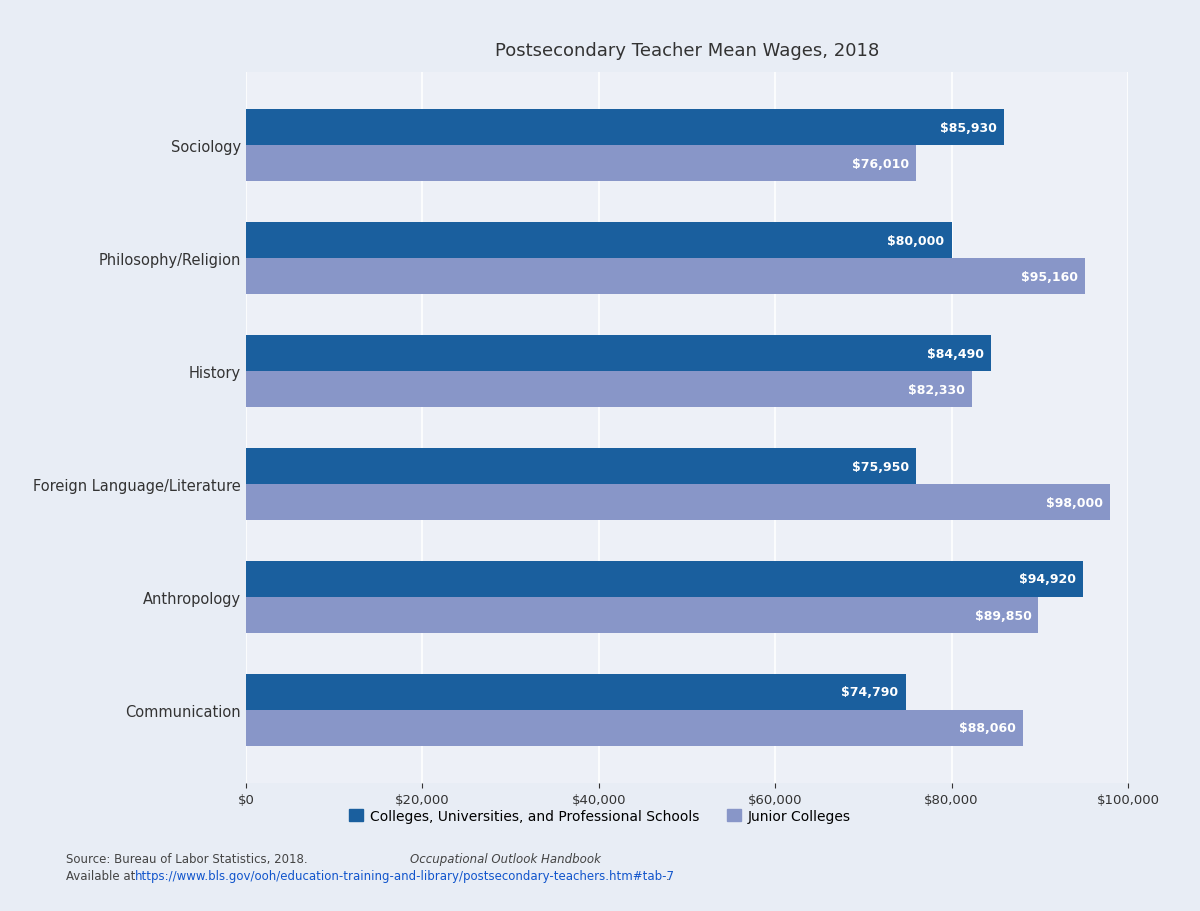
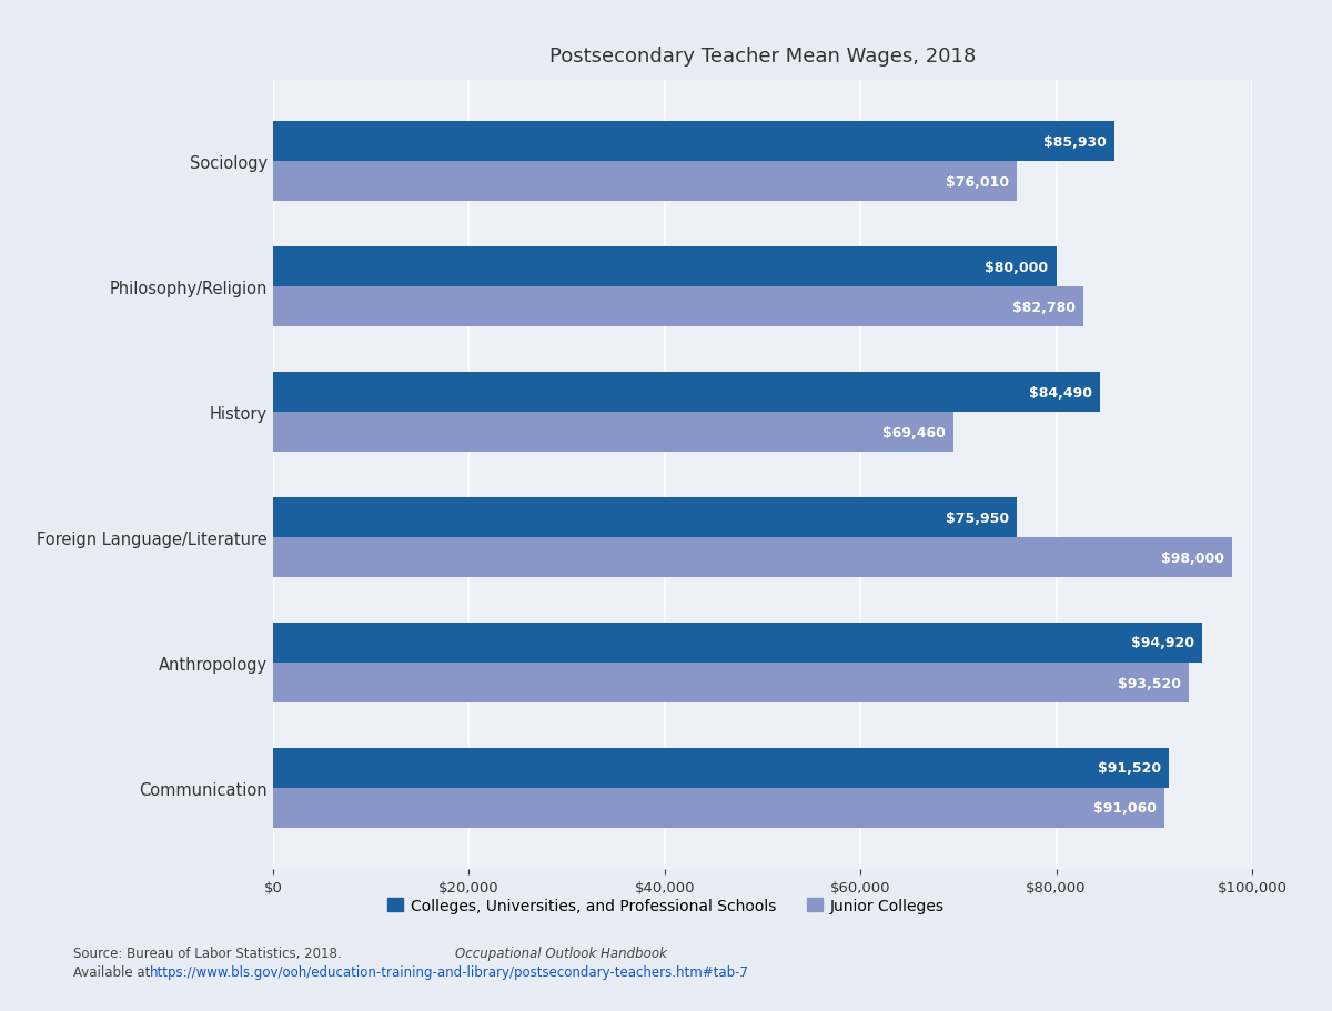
Junior Colleges/Philosophy/Religion: $95,160 -> $82,780
Junior Colleges/History: $82,330 -> $69,460
Junior Colleges/Anthropology: $89,850 -> $93,520
Colleges, Universities, and Professional Schools/Communication: $74,790 -> $91,520
Junior Colleges/Communication: $88,060 -> $91,060
